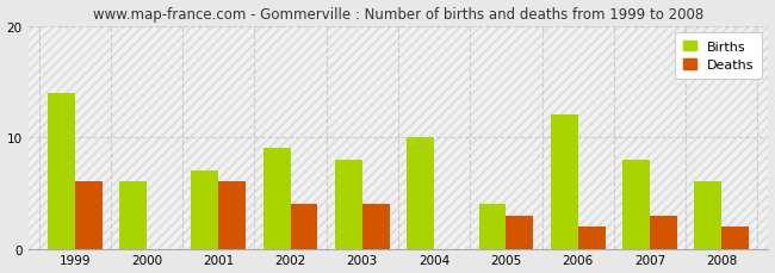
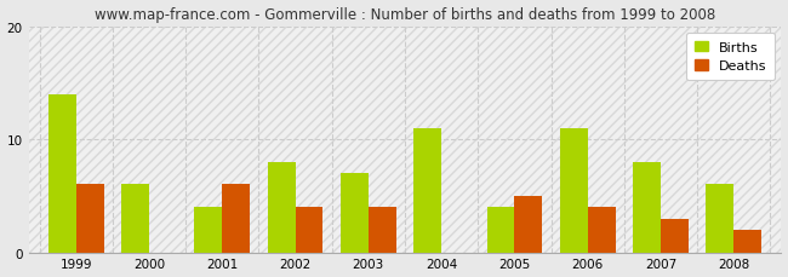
Births/2001: 7 -> 4
Births/2002: 9 -> 8
Births/2003: 8 -> 7
Births/2004: 10 -> 11
Deaths/2005: 3 -> 5
Births/2006: 12 -> 11
Deaths/2006: 2 -> 4
